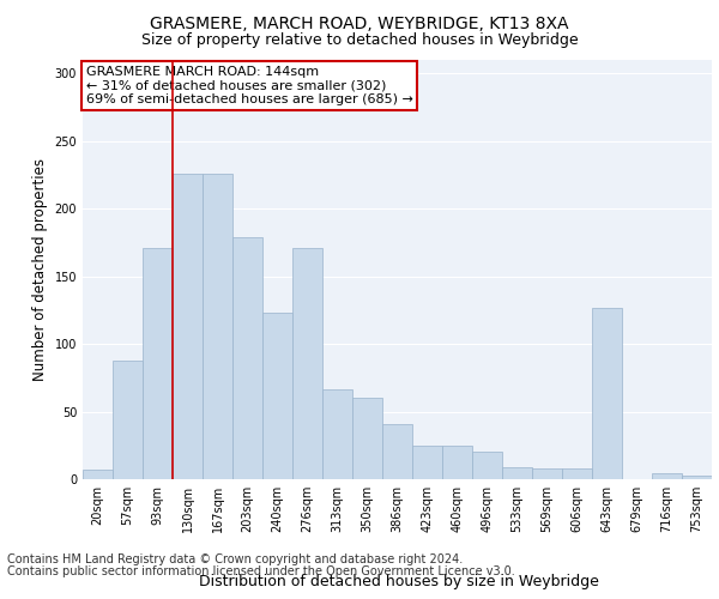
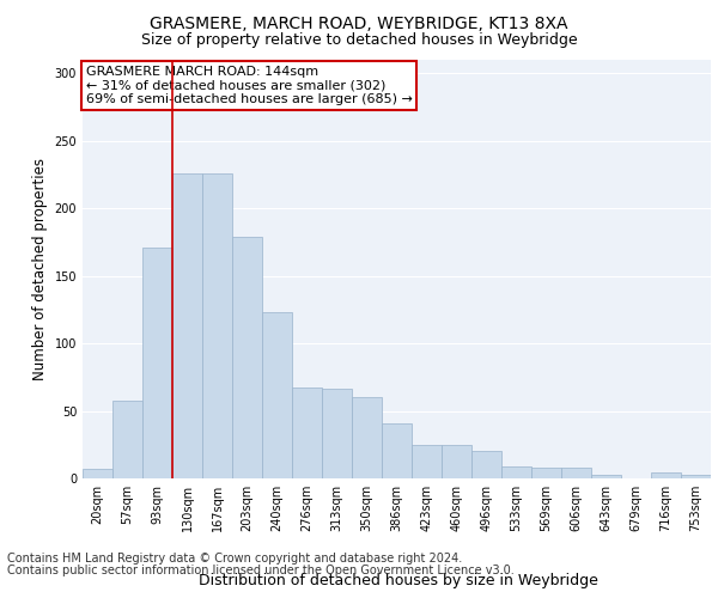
57sqm: 88 -> 58
276sqm: 171 -> 67
643sqm: 127 -> 3
